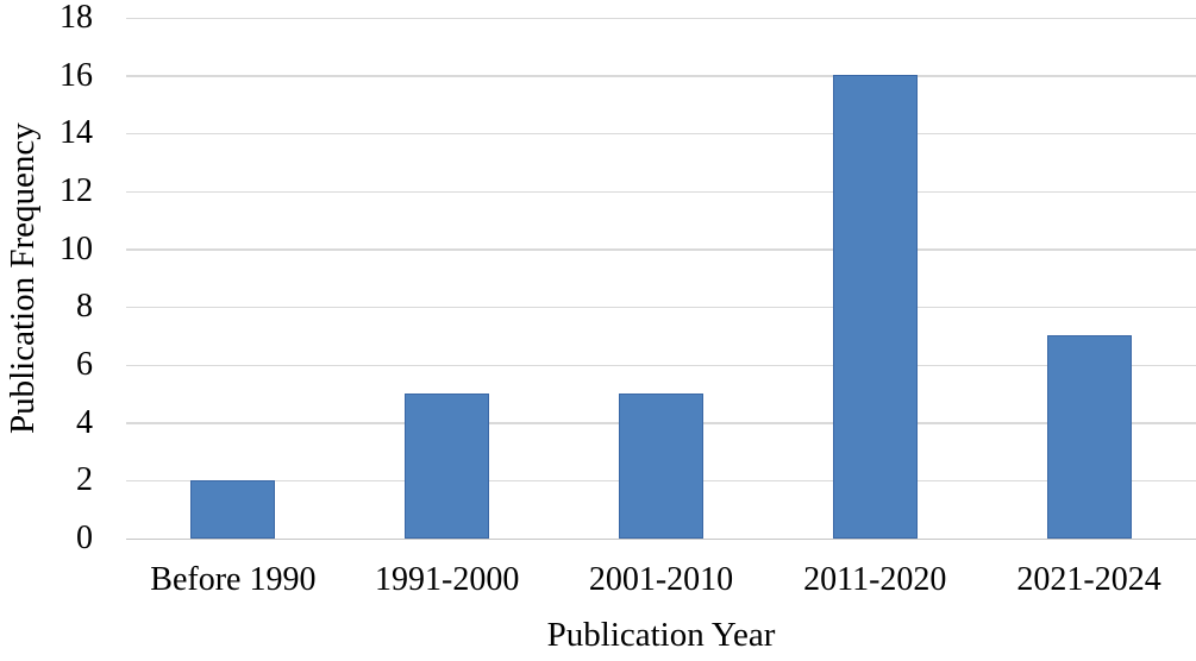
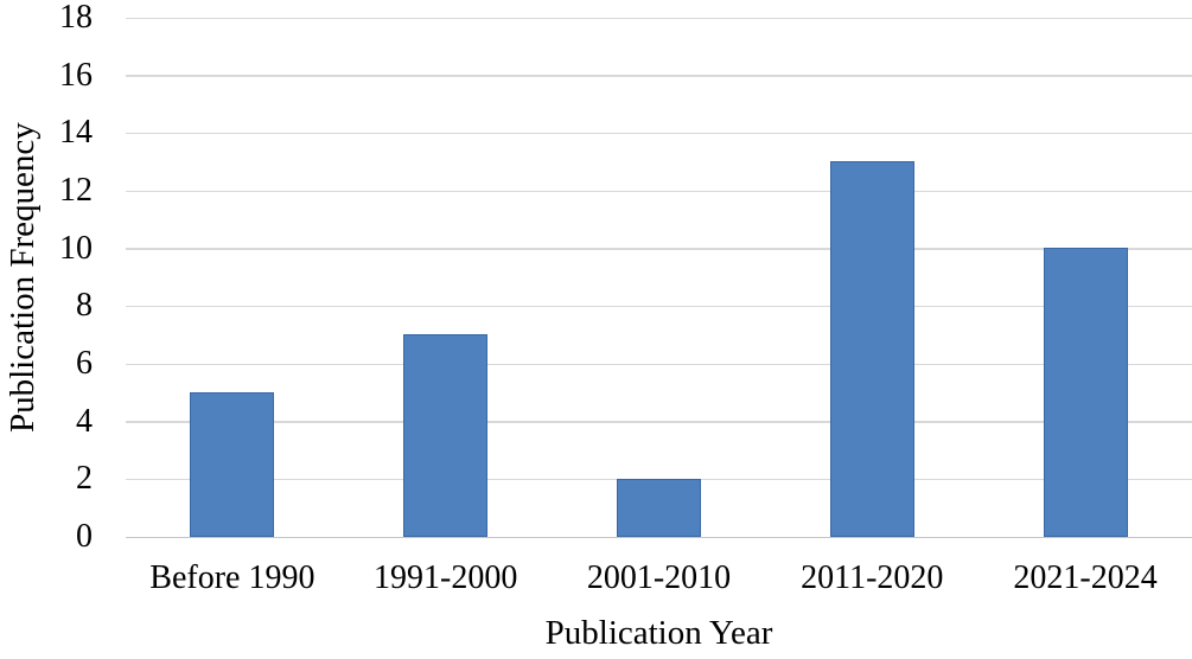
Before 1990: 2 -> 5
1991-2000: 5 -> 7
2001-2010: 5 -> 2
2011-2020: 16 -> 13
2021-2024: 7 -> 10
